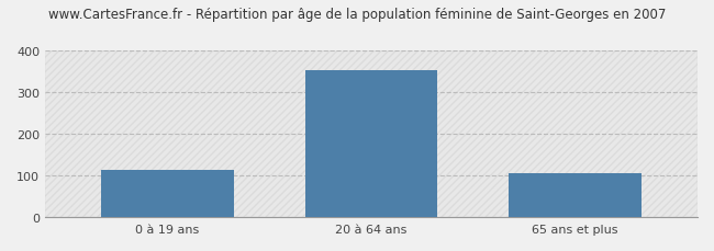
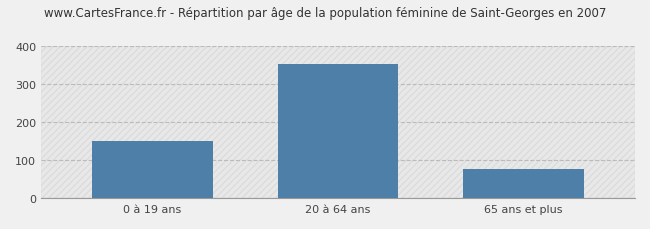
0 à 19 ans: 115 -> 150
65 ans et plus: 105 -> 78
